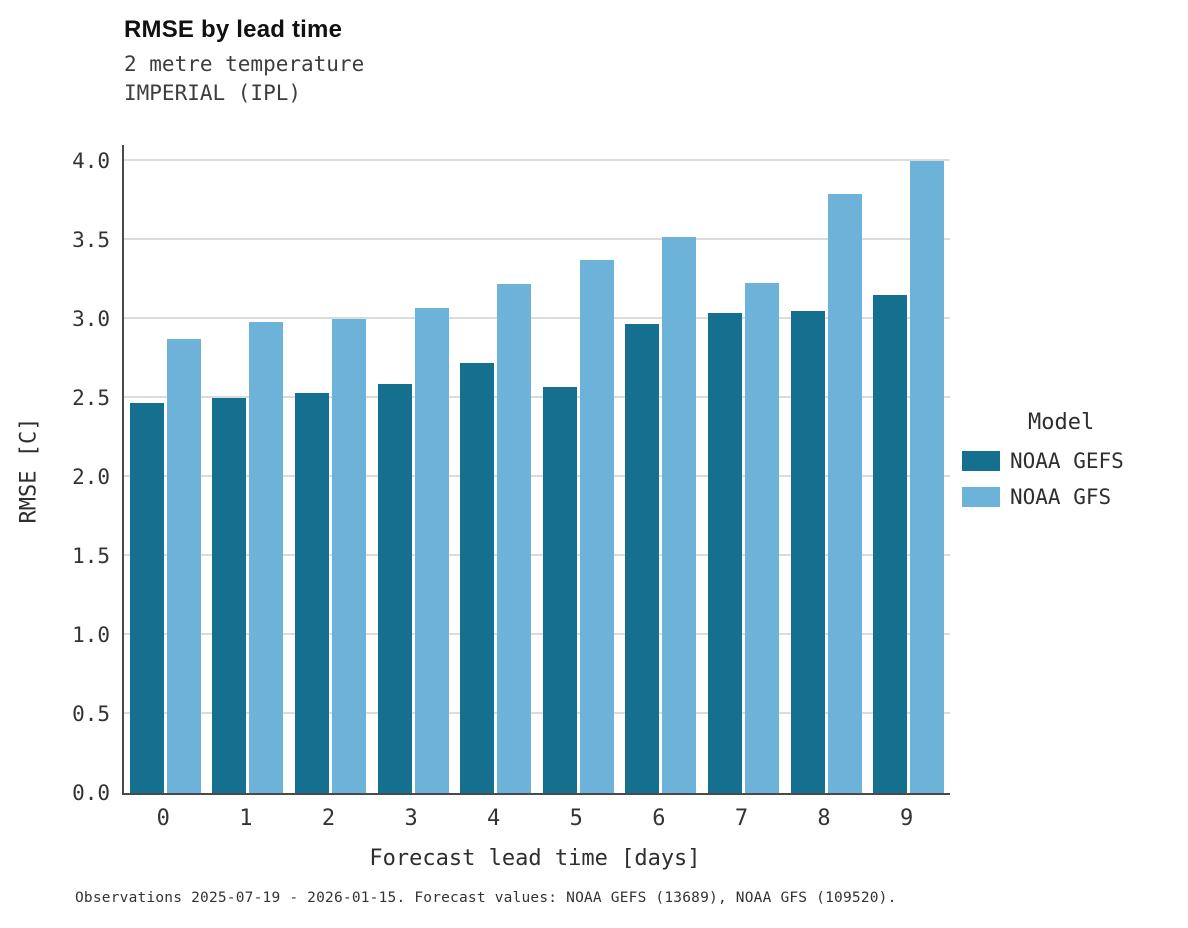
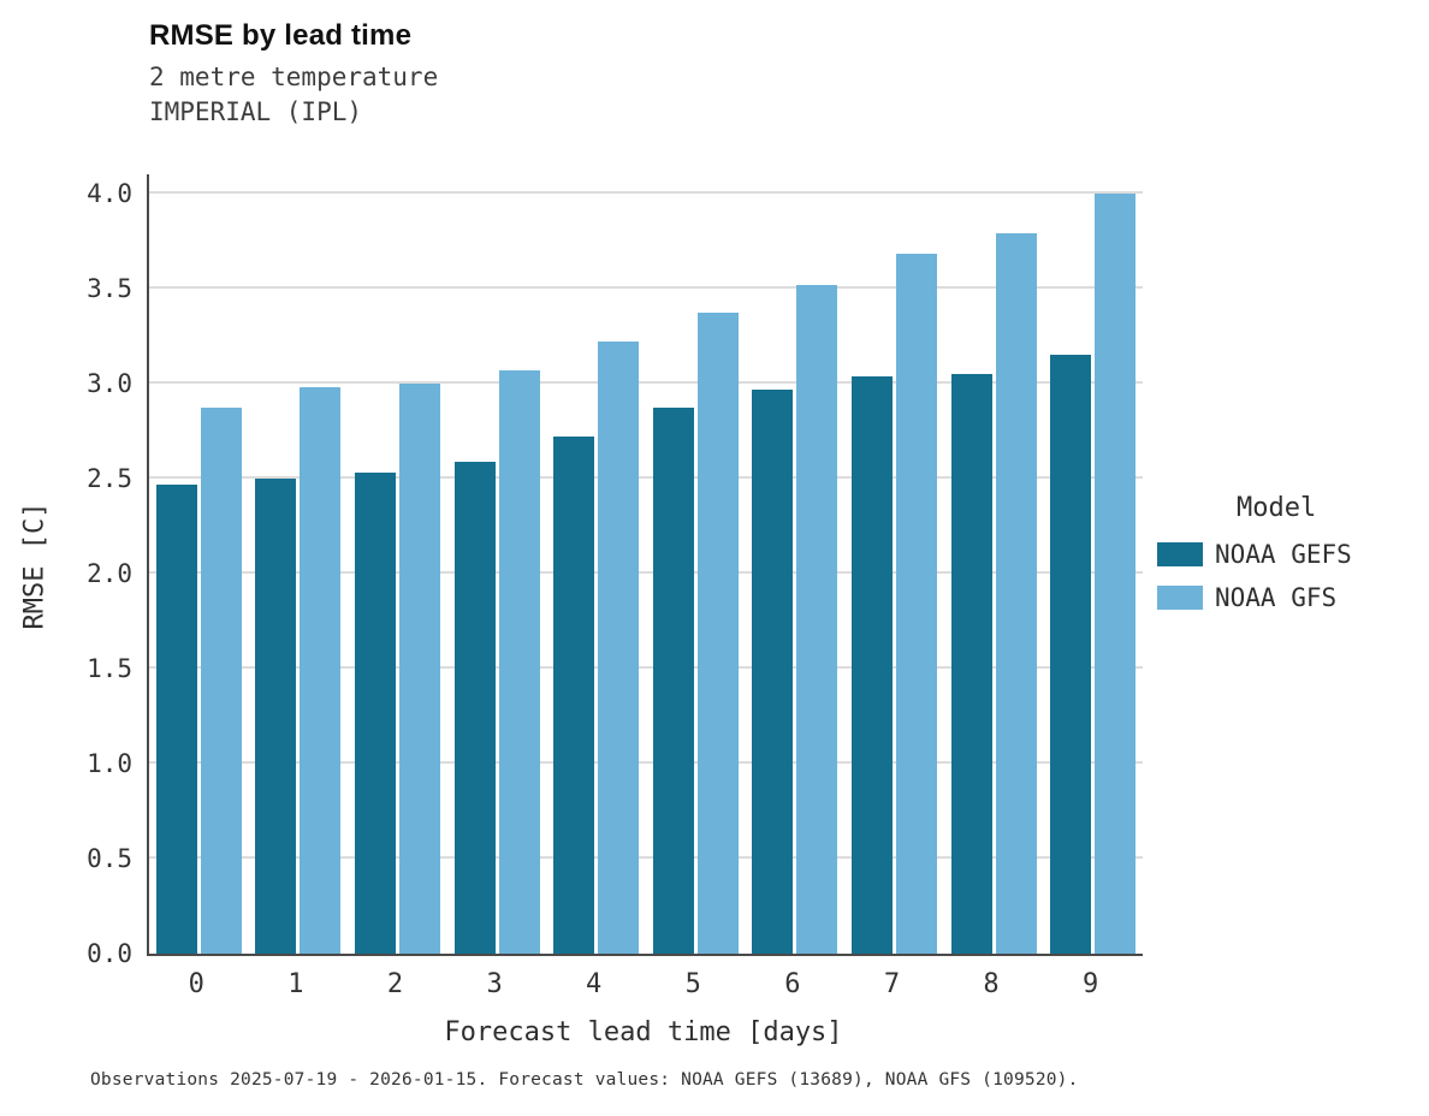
NOAA GEFS/5: 2.57 -> 2.87
NOAA GFS/7: 3.23 -> 3.68
